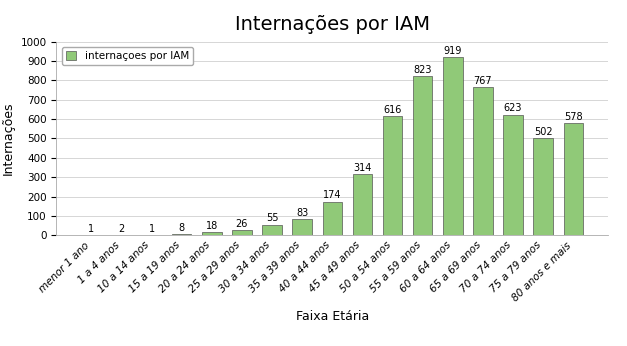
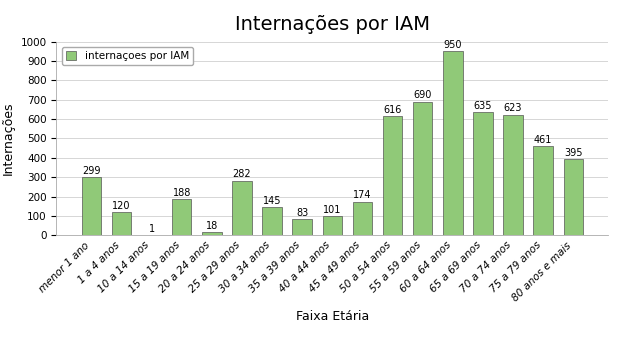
menor 1 ano: 1 -> 299
1 a 4 anos: 2 -> 120
15 a 19 anos: 8 -> 188
25 a 29 anos: 26 -> 282
30 a 34 anos: 55 -> 145
40 a 44 anos: 174 -> 101
45 a 49 anos: 314 -> 174
55 a 59 anos: 823 -> 690
60 a 64 anos: 919 -> 950
65 a 69 anos: 767 -> 635
75 a 79 anos: 502 -> 461
80 anos e mais: 578 -> 395
